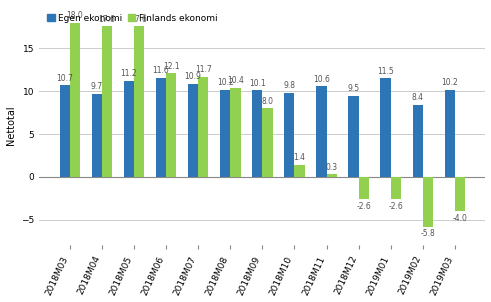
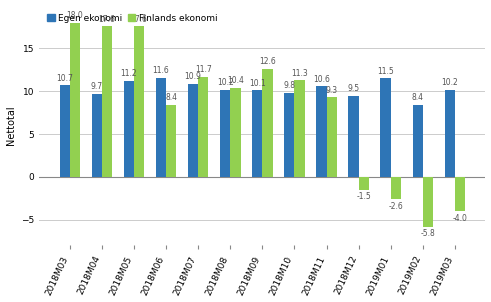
Finlands ekonomi/2018M06: 12.1 -> 8.4
Finlands ekonomi/2018M09: 8.0 -> 12.6
Finlands ekonomi/2018M10: 1.4 -> 11.3
Finlands ekonomi/2018M11: 0.3 -> 9.3
Finlands ekonomi/2018M12: -2.6 -> -1.5
